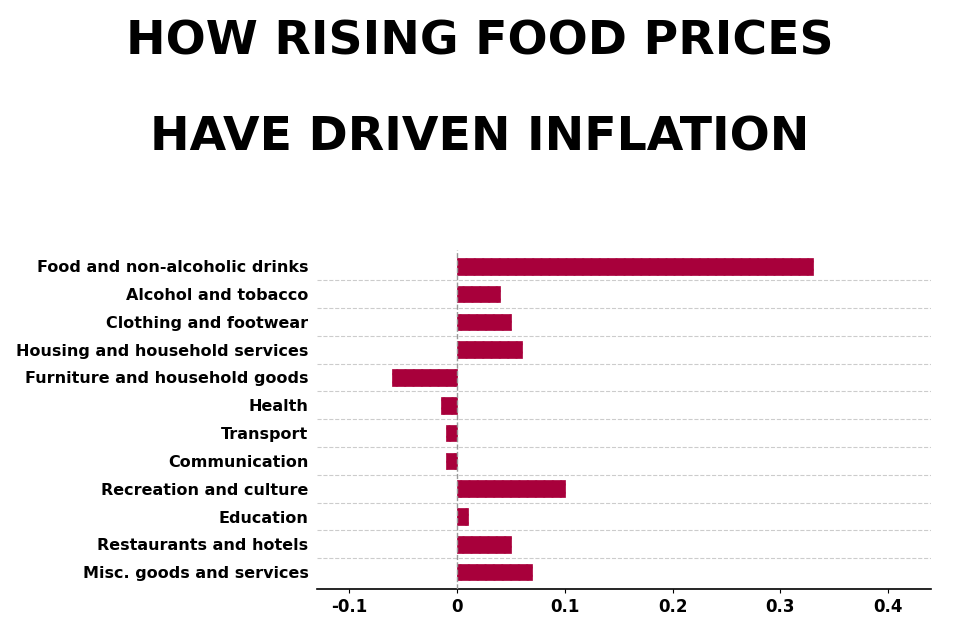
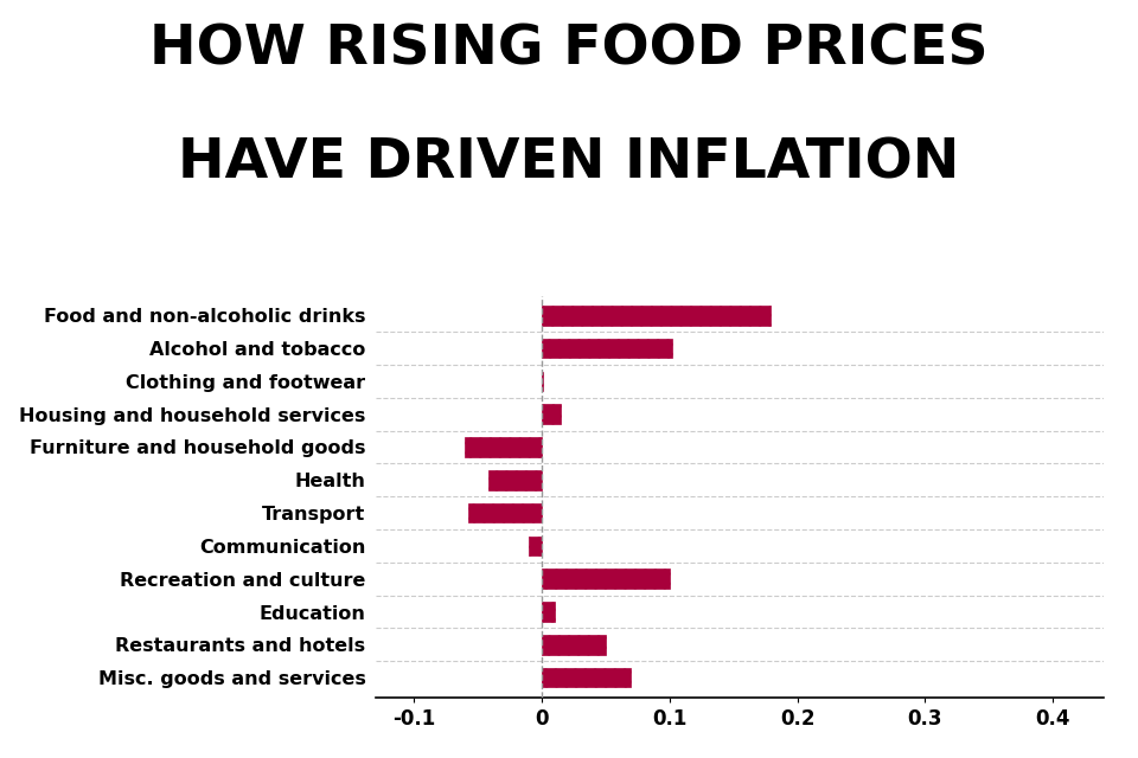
Food and non-alcoholic drinks: 0.330 -> 0.179
Alcohol and tobacco: 0.040 -> 0.102
Clothing and footwear: 0.050 -> 0.001
Housing and household services: 0.060 -> 0.015
Health: -0.015 -> -0.042
Transport: -0.010 -> -0.057
